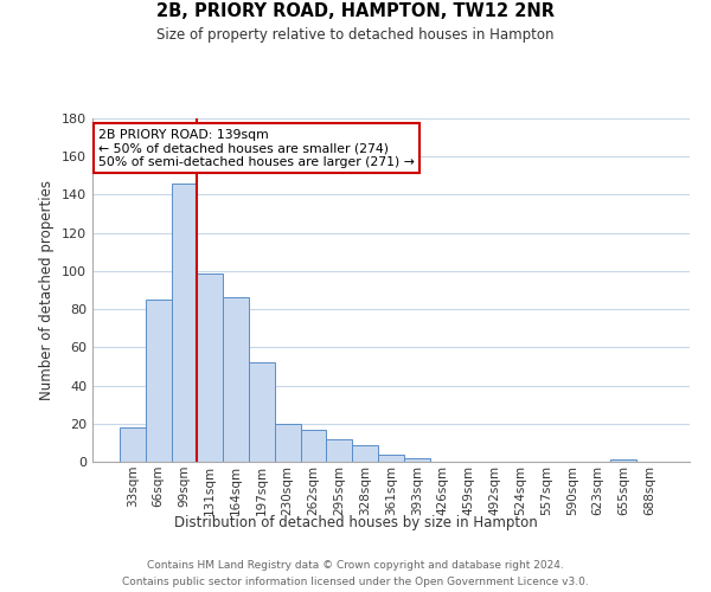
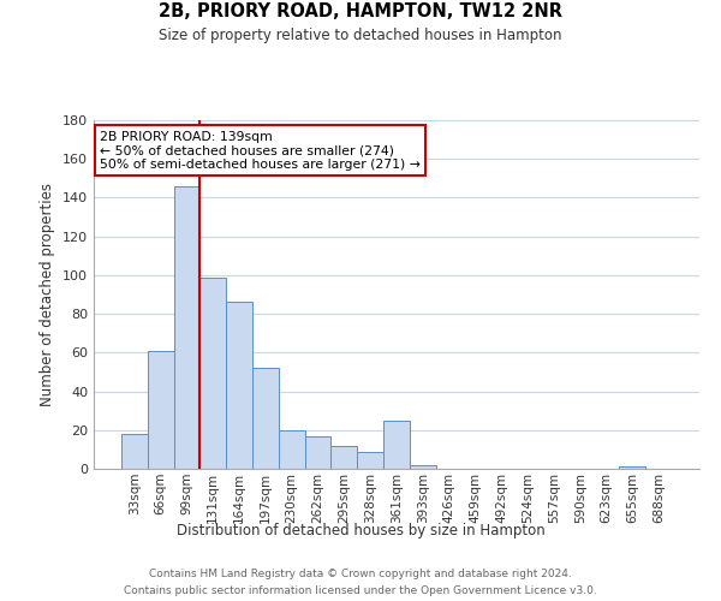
66sqm: 85 -> 61
361sqm: 4 -> 25
